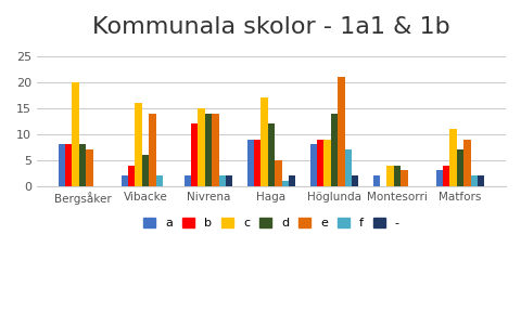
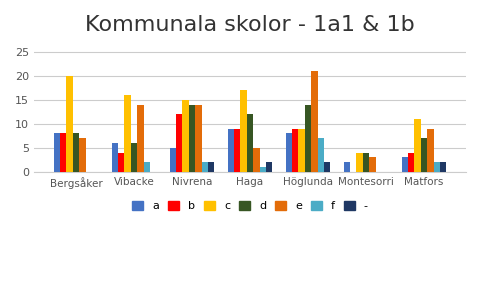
a/Vibacke: 2 -> 6
a/Nivrena: 2 -> 5
